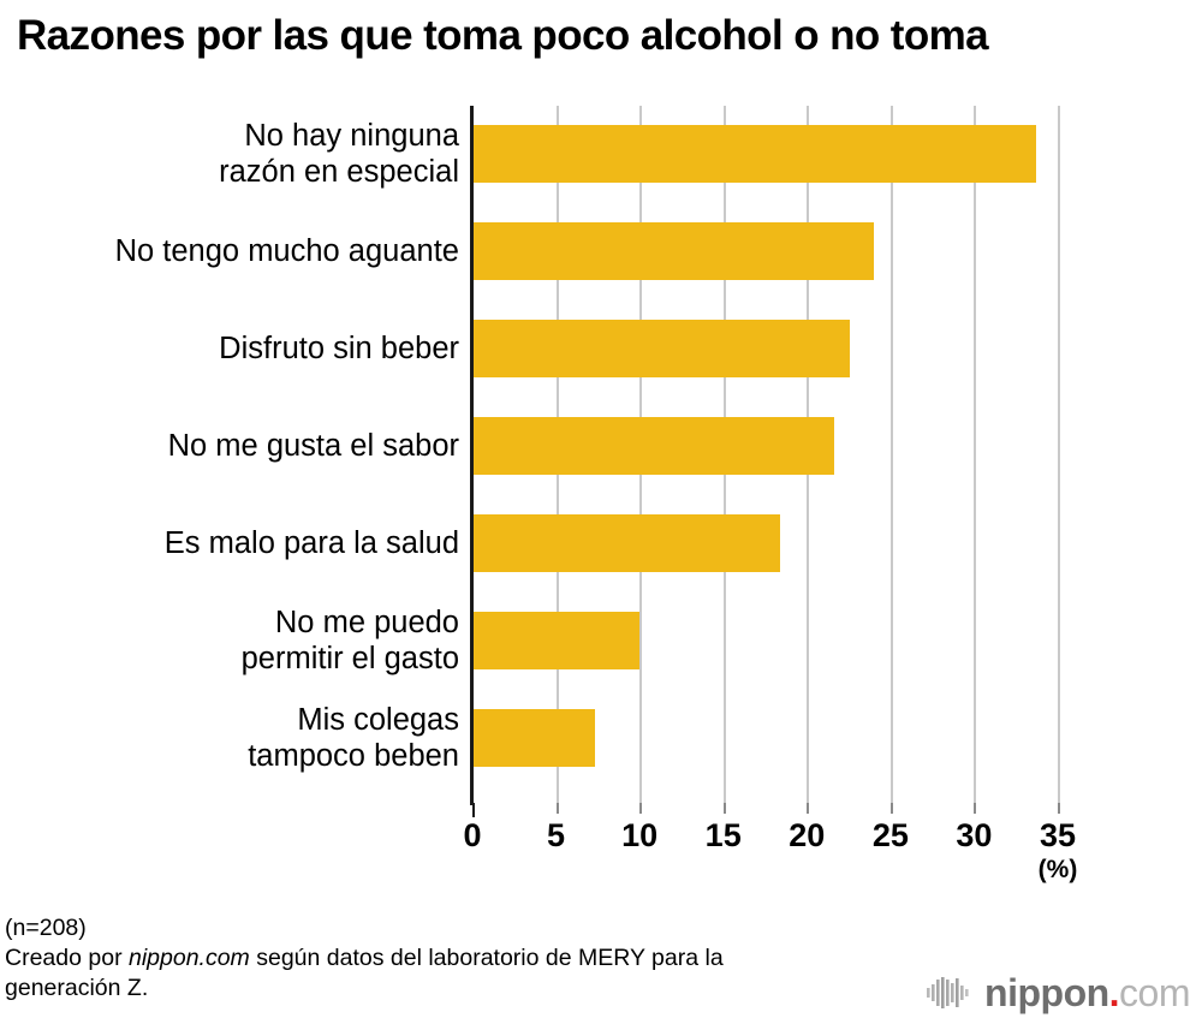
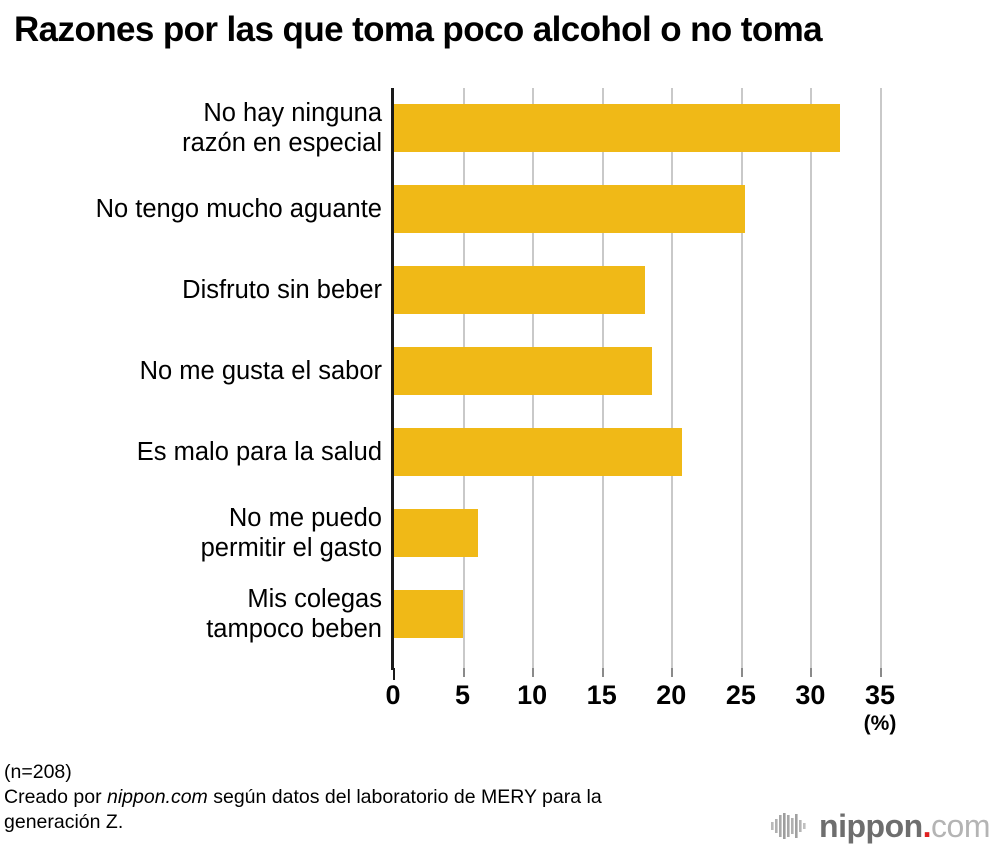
No hay ninguna razón en especial: 33.7 -> 32.1
No tengo mucho aguante: 24.0 -> 25.3
Disfruto sin beber: 22.6 -> 18.1
No me gusta el sabor: 21.6 -> 18.6
Es malo para la salud: 18.4 -> 20.8
No me puedo permitir el gasto: 10.0 -> 6.1
Mis colegas tampoco beben: 7.3 -> 5.0
